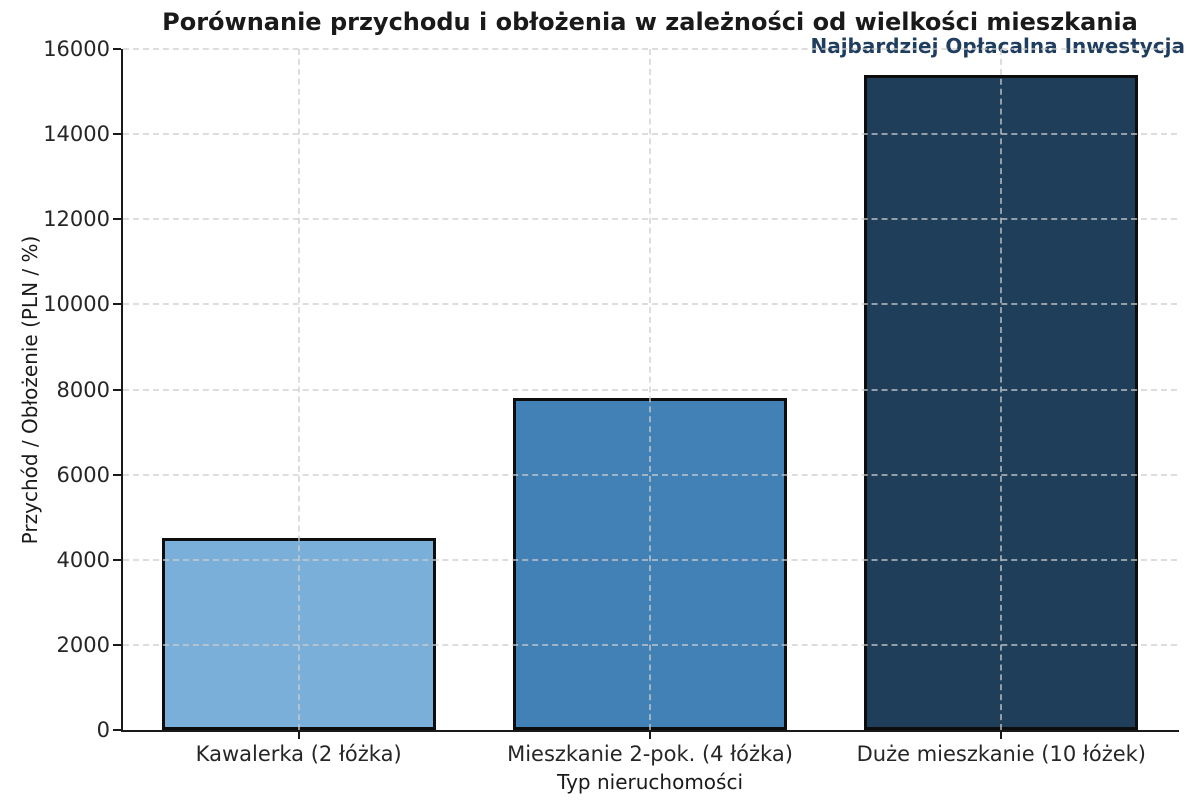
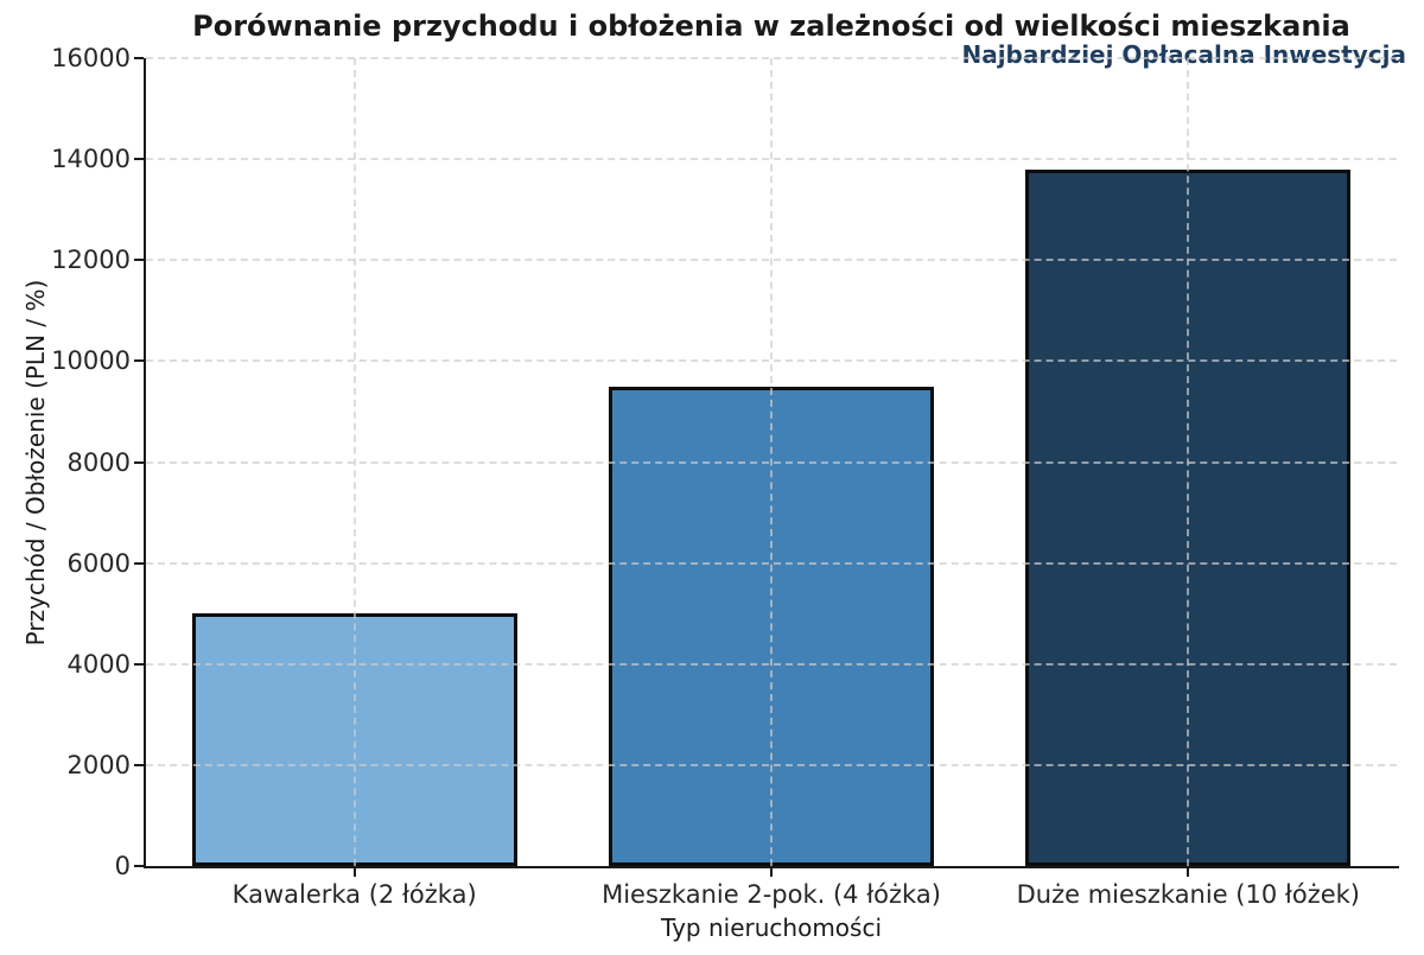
Kawalerka (2 łóżka): 4500 -> 5000
Mieszkanie 2-pok. (4 łóżka): 7800 -> 9500
Duże mieszkanie (10 łóżek): 15400 -> 13800
